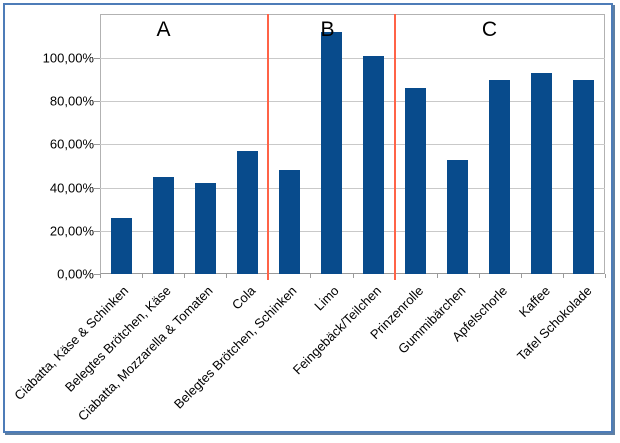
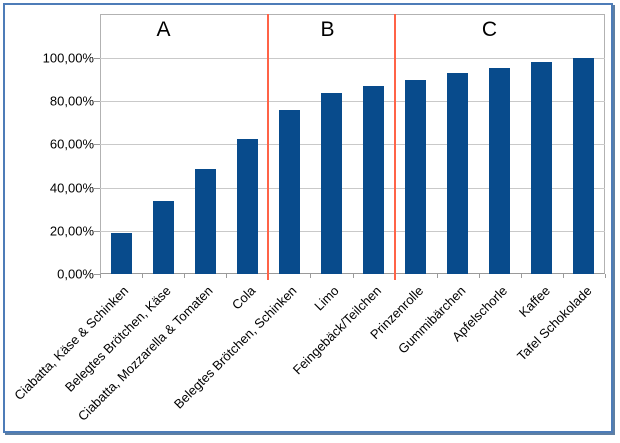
Ciabatta, Käse & Schinken: 26% -> 19%
Belegtes Brötchen, Käse: 45% -> 34%
Ciabatta, Mozzarella & Tomaten: 42% -> 48%
Cola: 57% -> 62%
Belegtes Brötchen, Schinken: 48% -> 76%
Limo: 112% -> 84%
Feingebäck/Teilchen: 101% -> 87%
Prinzenrolle: 86% -> 90%
Gummibärchen: 53% -> 93%
Apfelschorle: 90% -> 96%
Kaffee: 93% -> 98%
Tafel Schokolade: 90% -> 100%
